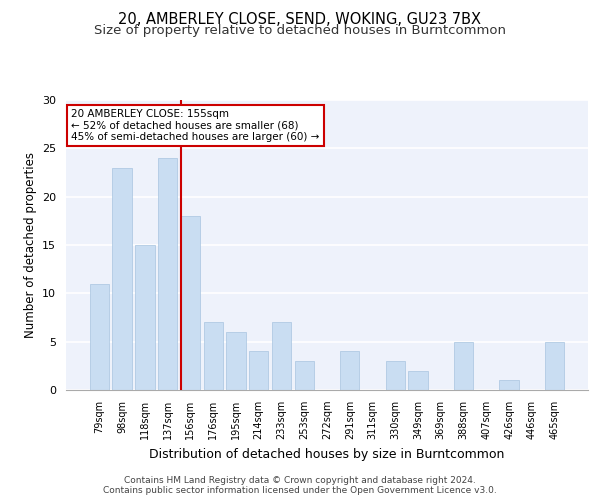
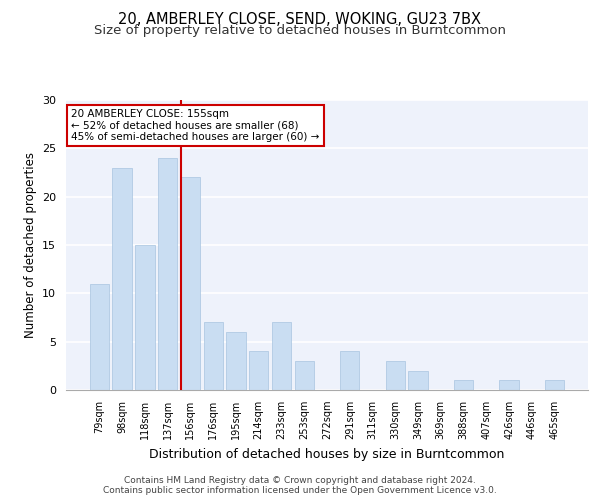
156sqm: 18 -> 22
388sqm: 5 -> 1
465sqm: 5 -> 1
